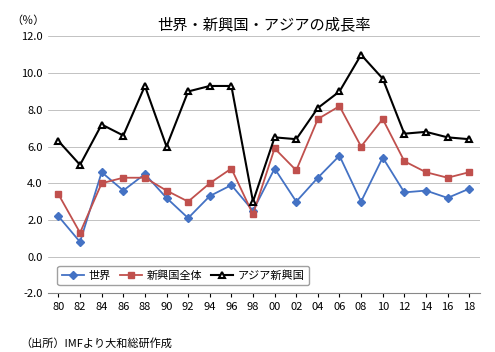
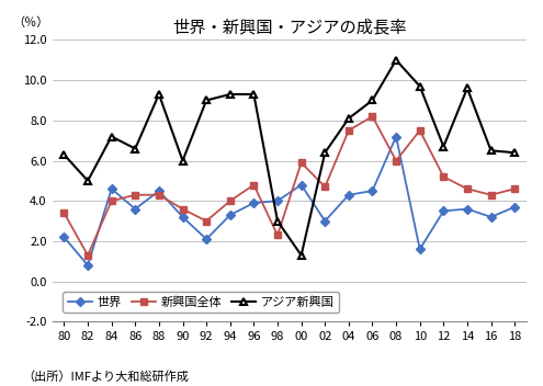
世界/98: 2.5 -> 4.0
アジア新興国/00: 6.5 -> 1.3
世界/06: 5.5 -> 4.5
世界/08: 3.0 -> 7.2
世界/10: 5.4 -> 1.6
アジア新興国/14: 6.8 -> 9.6
